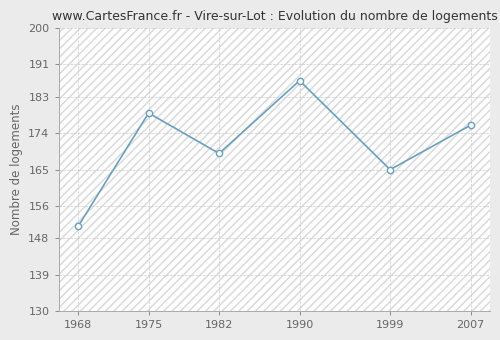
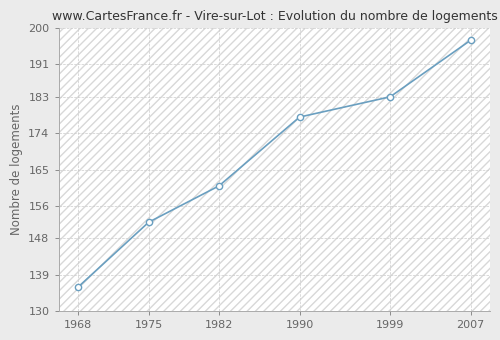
1968: 151 -> 136
1975: 179 -> 152
1982: 169 -> 161
1990: 187 -> 178
1999: 165 -> 183
2007: 176 -> 197
